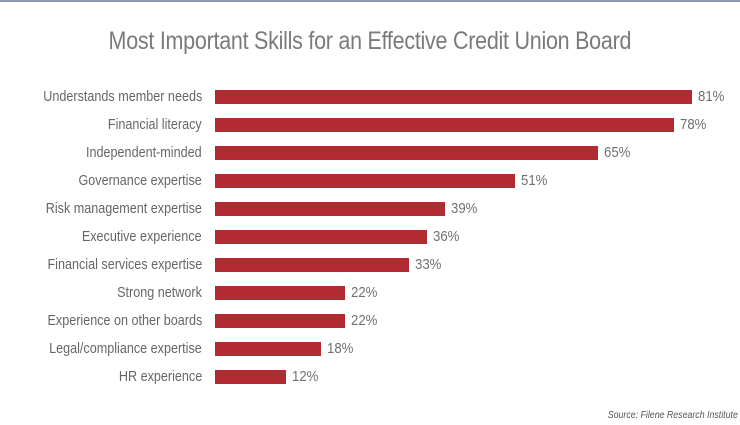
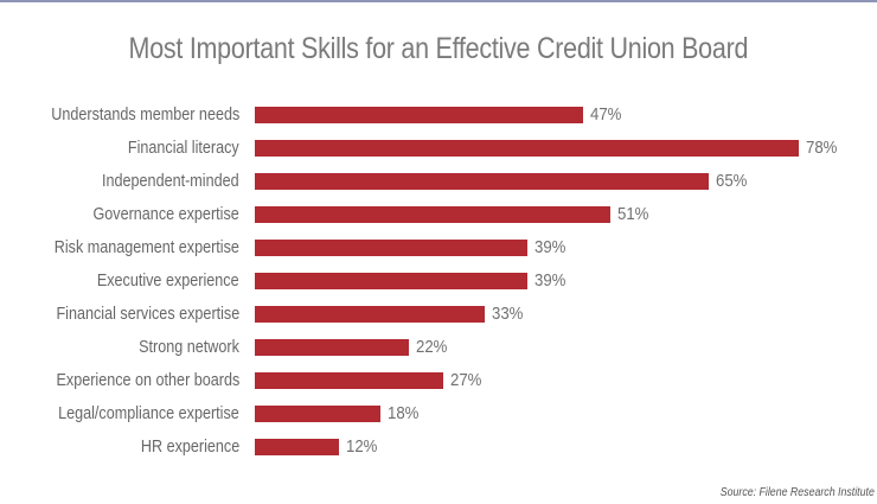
Understands member needs: 81% -> 47%
Executive experience: 36% -> 39%
Experience on other boards: 22% -> 27%
